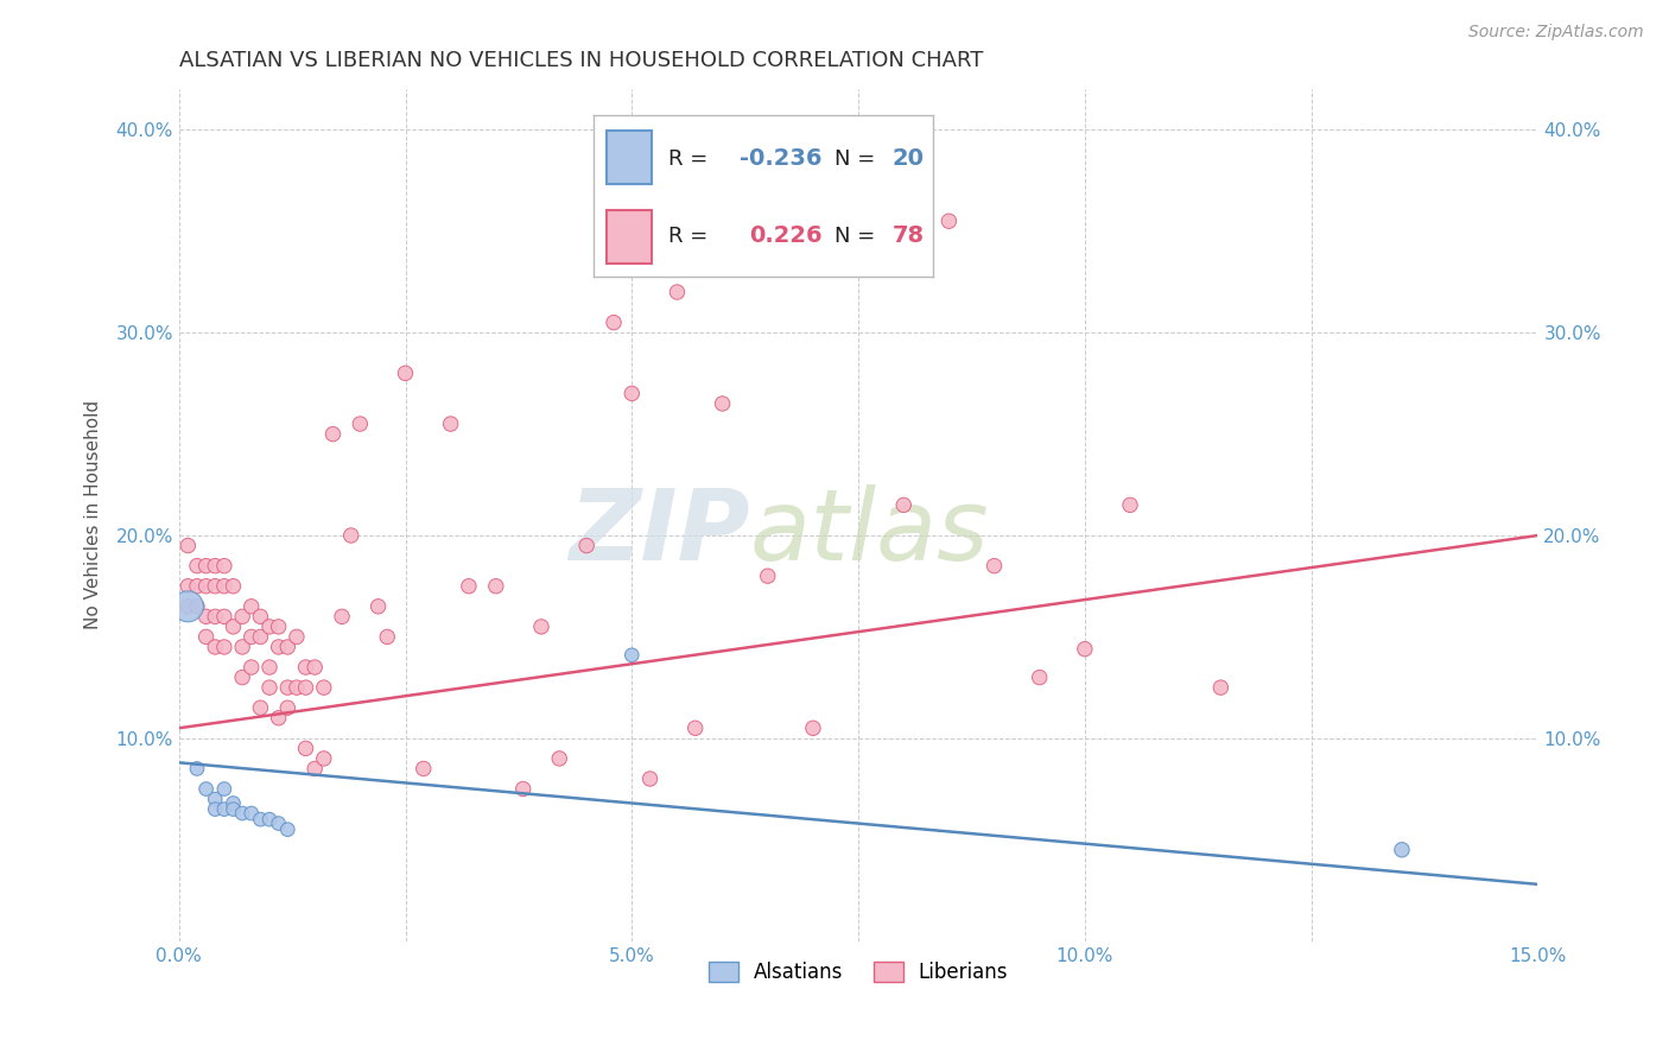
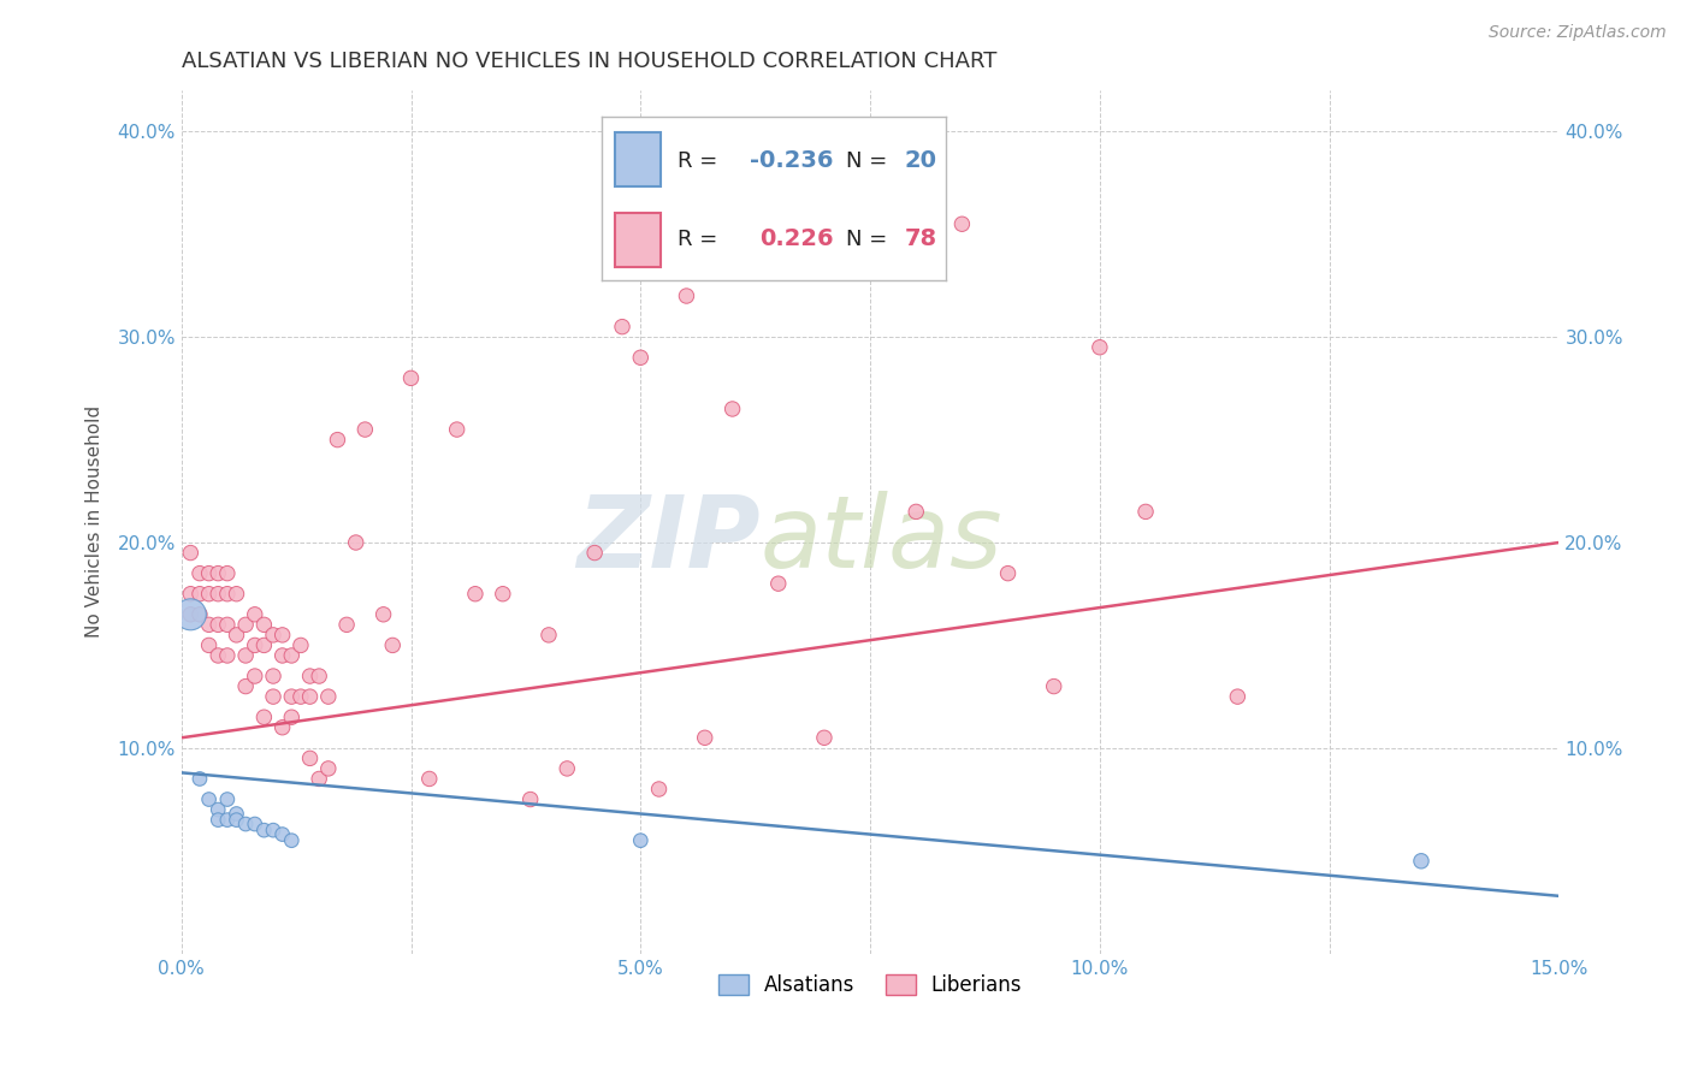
Alsatians/5.0%: 14.1% -> 5.5%
Liberians/5.0%: 27.0% -> 29.0%
Liberians/10.0%: 14.4% -> 29.5%
